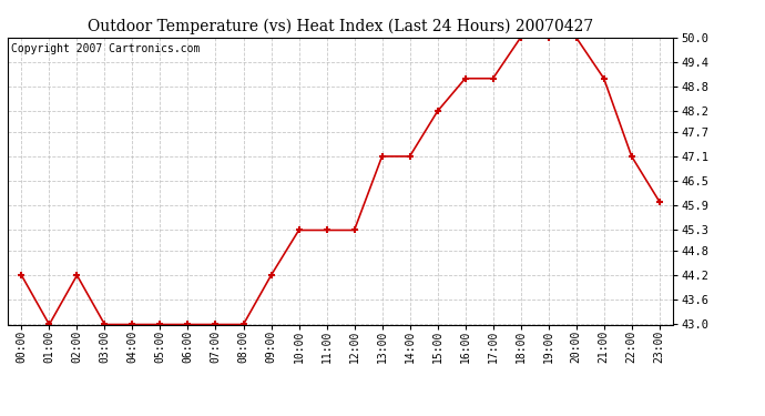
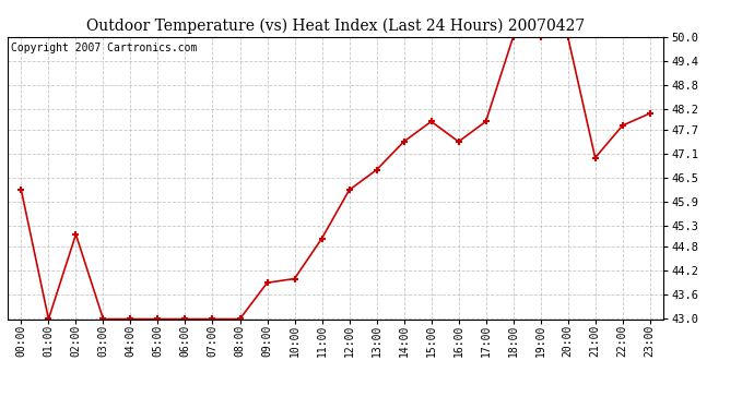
00:00: 44.2 -> 46.2
02:00: 44.2 -> 45.1
09:00: 44.2 -> 43.9
10:00: 45.3 -> 44.0
11:00: 45.3 -> 45.0
12:00: 45.3 -> 46.2
13:00: 47.1 -> 46.7
14:00: 47.1 -> 47.4
15:00: 48.2 -> 47.9
16:00: 49.0 -> 47.4
17:00: 49.0 -> 47.9
21:00: 49.0 -> 47.0
22:00: 47.1 -> 47.8
23:00: 46.0 -> 48.1
